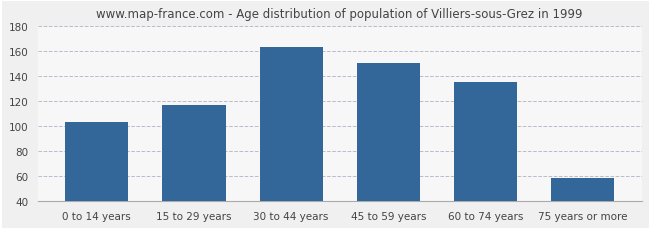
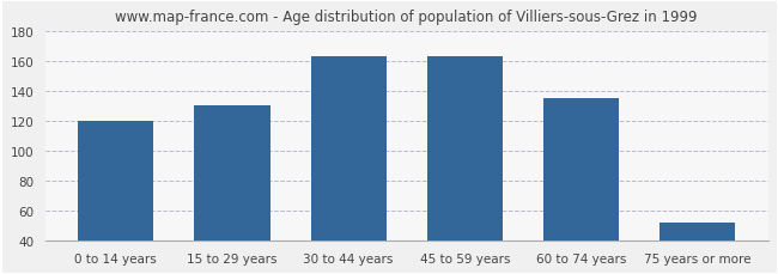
0 to 14 years: 103 -> 120
15 to 29 years: 117 -> 130
45 to 59 years: 150 -> 163
75 years or more: 58 -> 52
